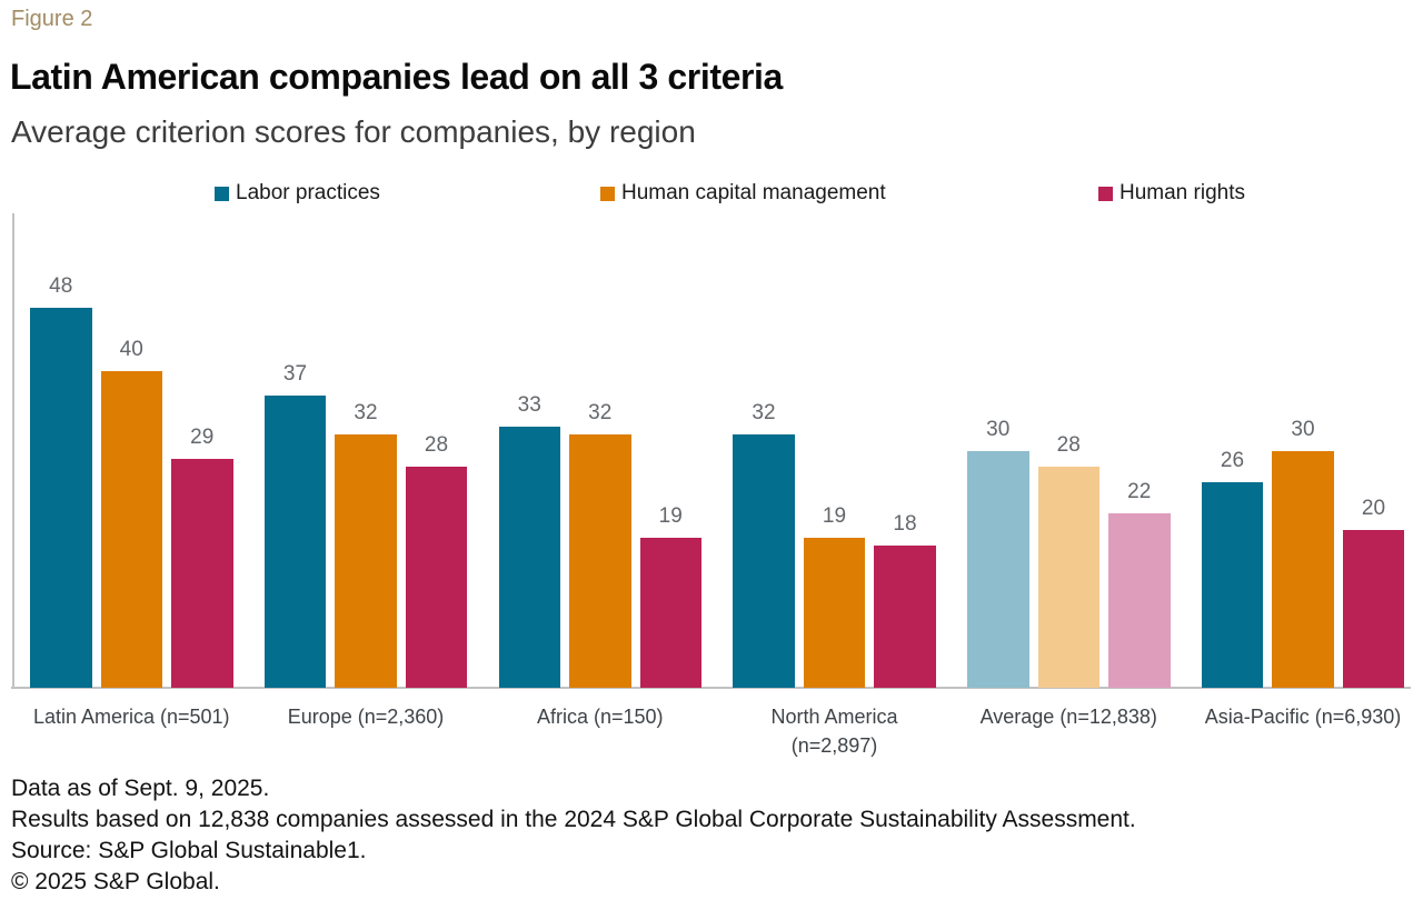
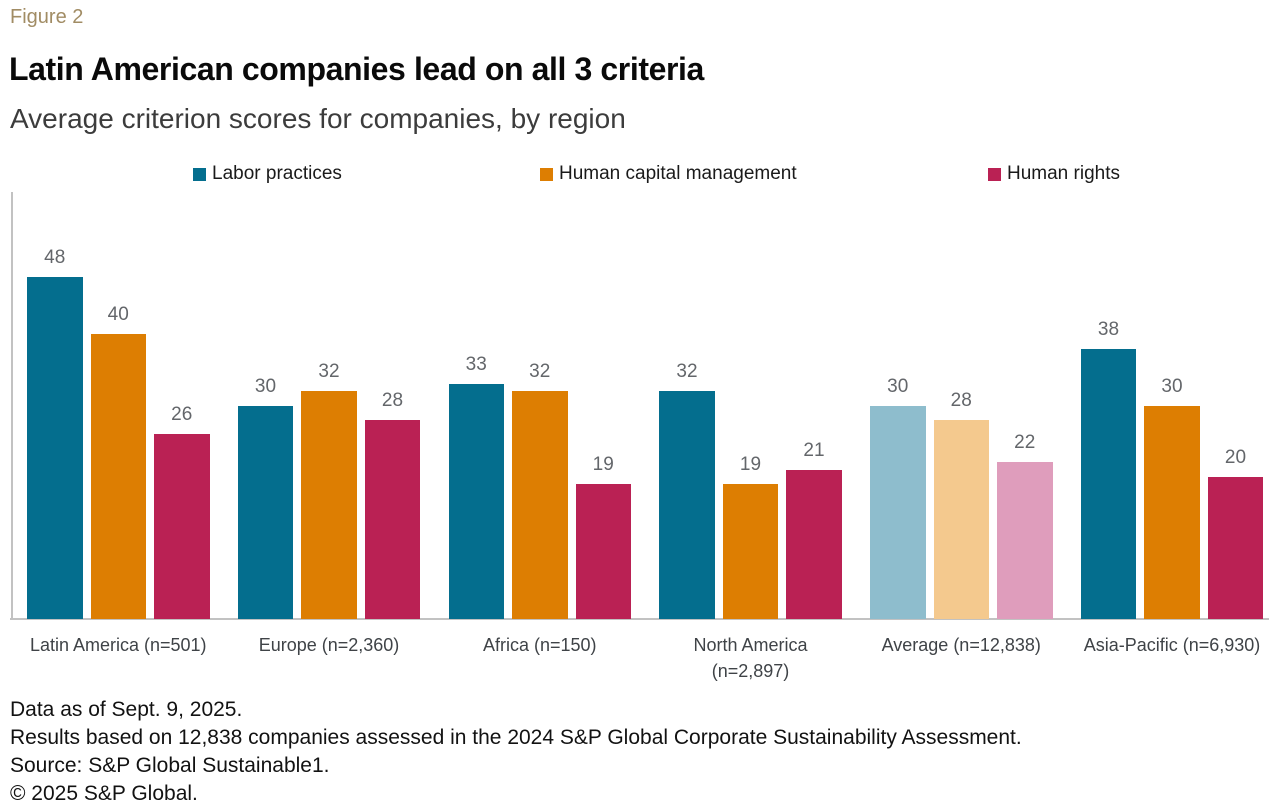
Human rights/Latin America (n=501): 29 -> 26
Labor practices/Europe (n=2,360): 37 -> 30
Human rights/North America (n=2,897): 18 -> 21
Labor practices/Asia-Pacific (n=6,930): 26 -> 38
